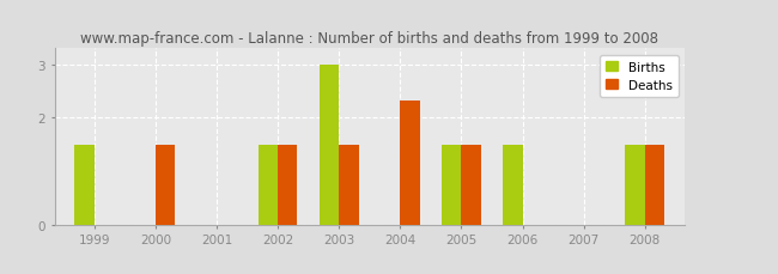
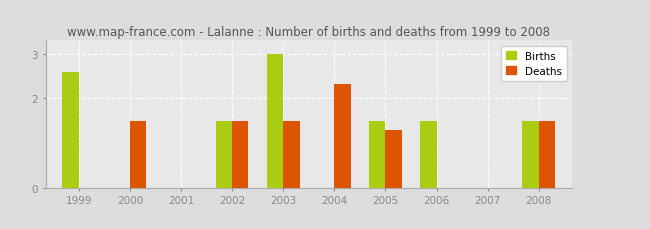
Births/1999: 1.5 -> 2.6
Deaths/2005: 1.50 -> 1.30
